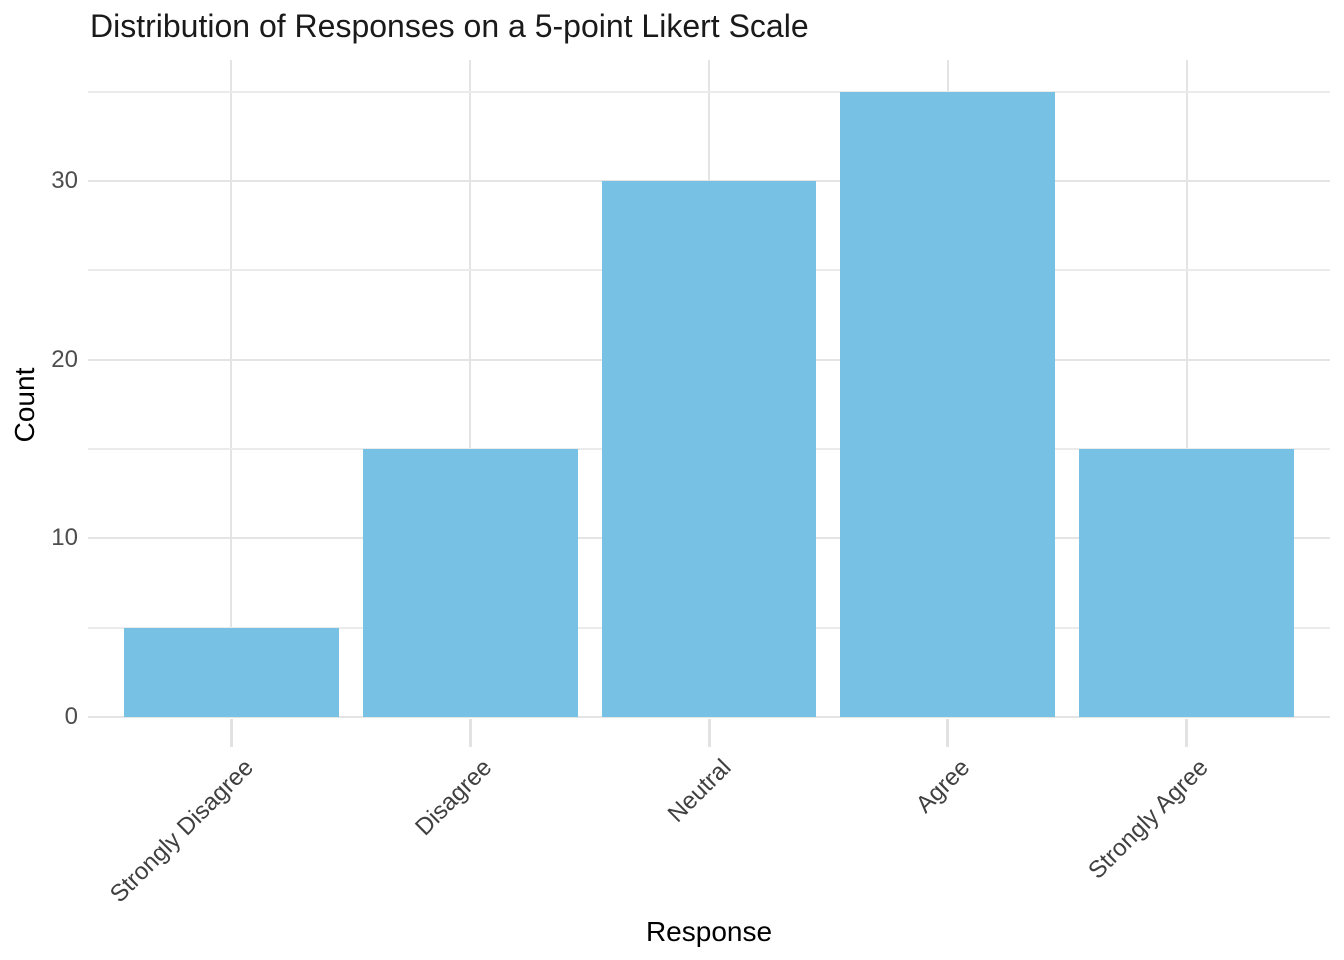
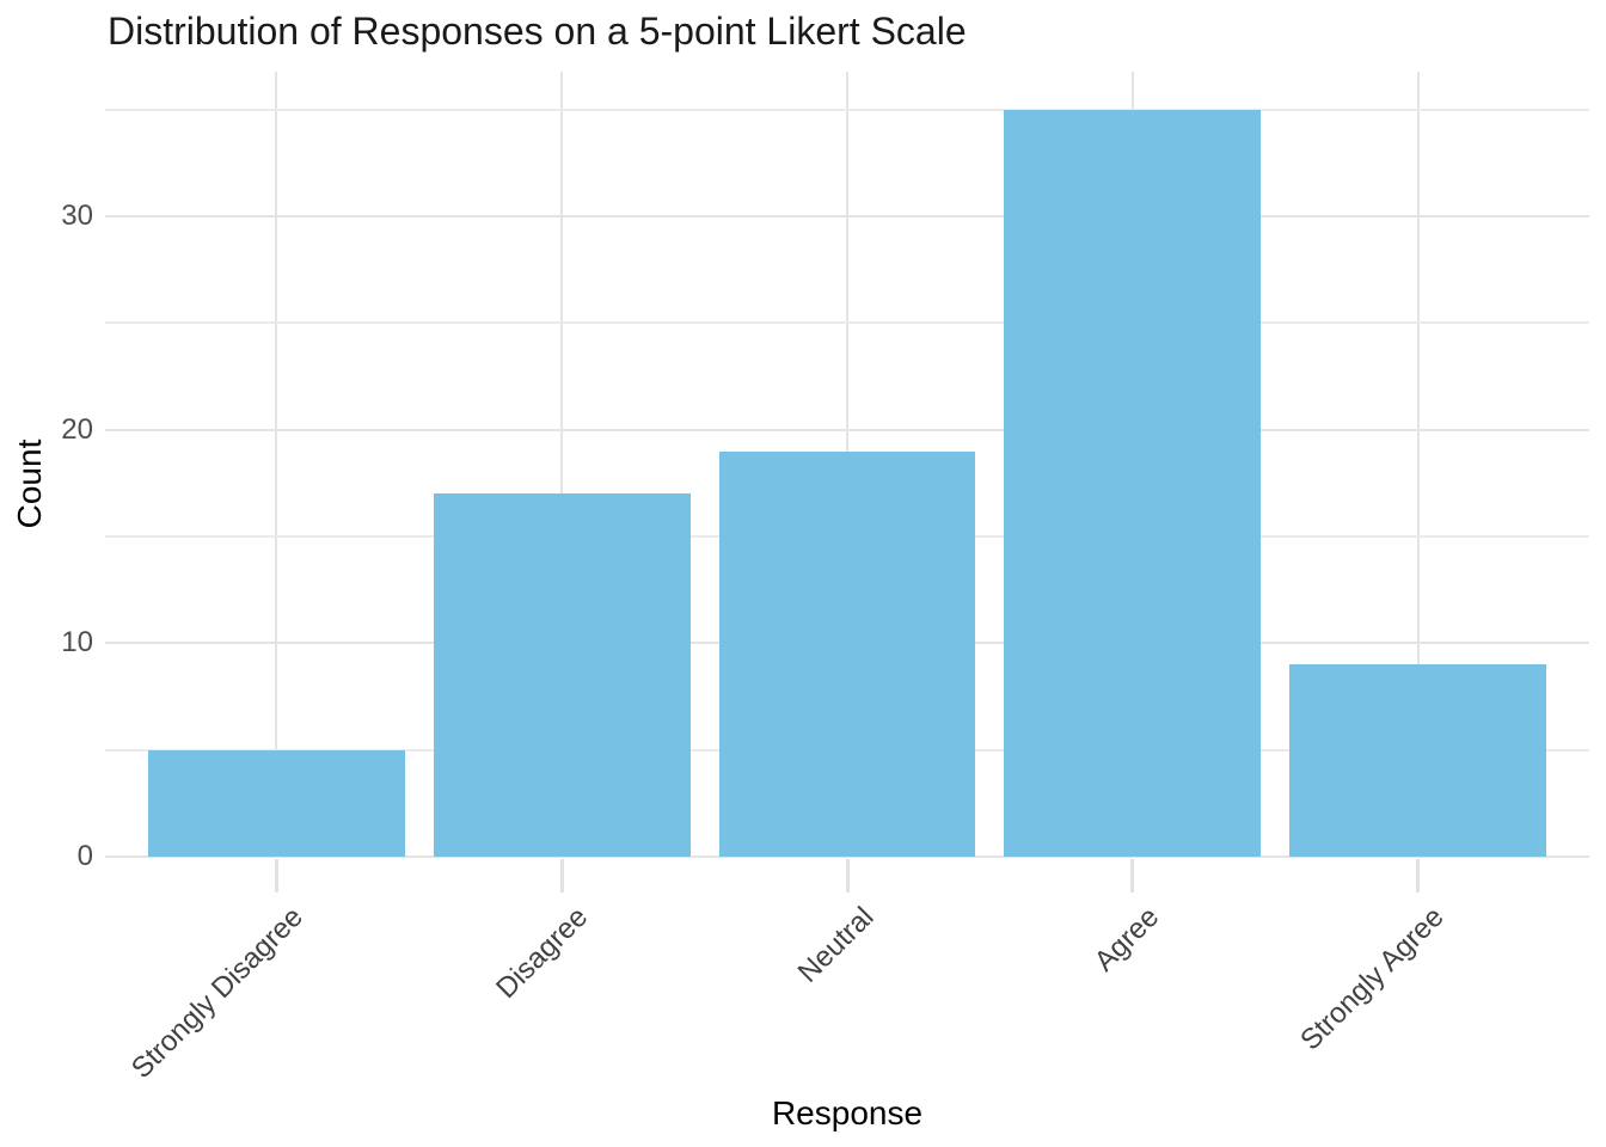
Disagree: 15 -> 17
Neutral: 30 -> 19
Strongly Agree: 15 -> 9
